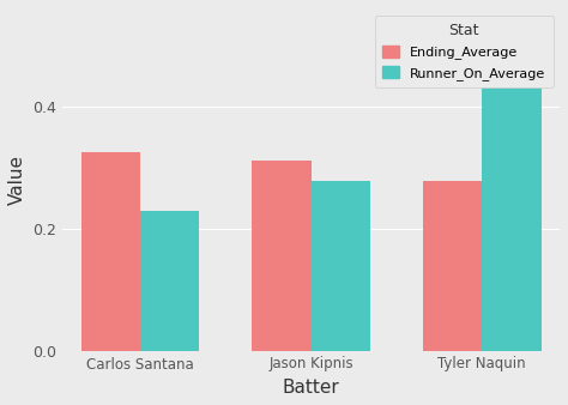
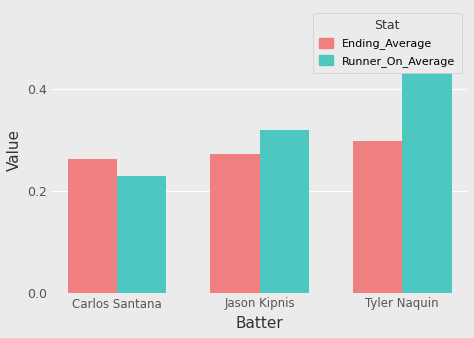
Ending_Average/Carlos Santana: 0.324 -> 0.262
Ending_Average/Jason Kipnis: 0.310 -> 0.272
Runner_On_Average/Jason Kipnis: 0.278 -> 0.318
Ending_Average/Tyler Naquin: 0.278 -> 0.298
